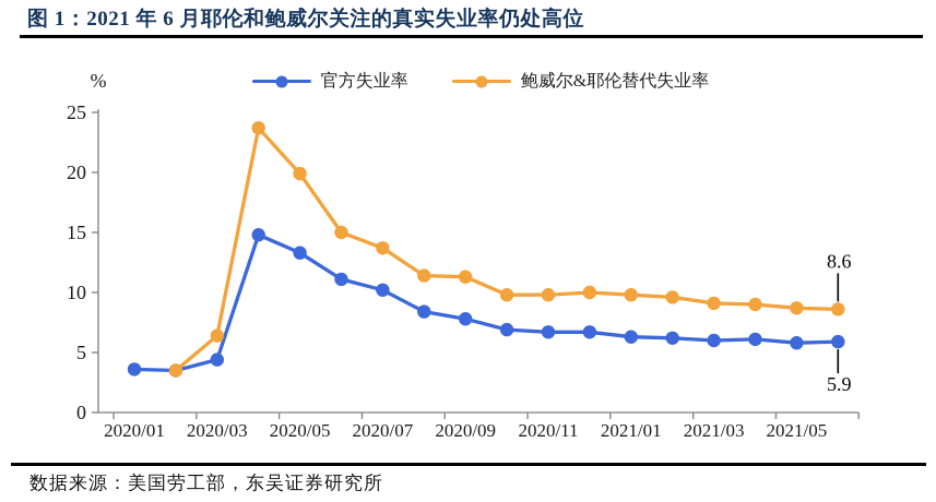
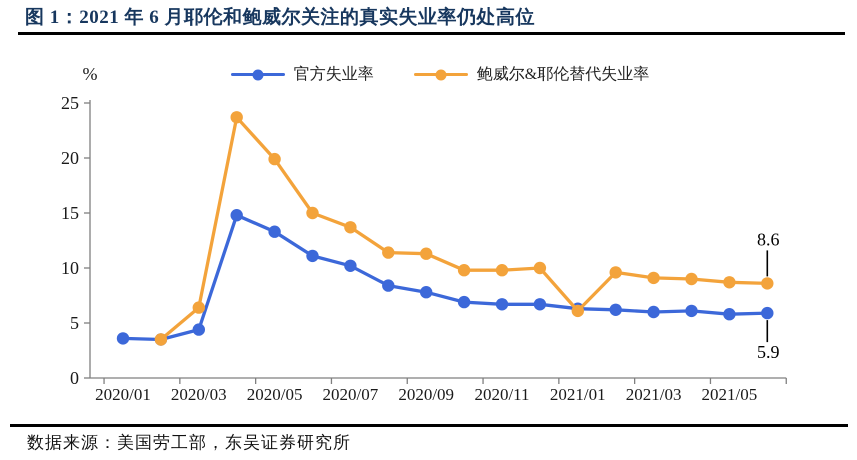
鲍威尔&耶伦替代失业率/2021/01: 9.8 -> 6.1
